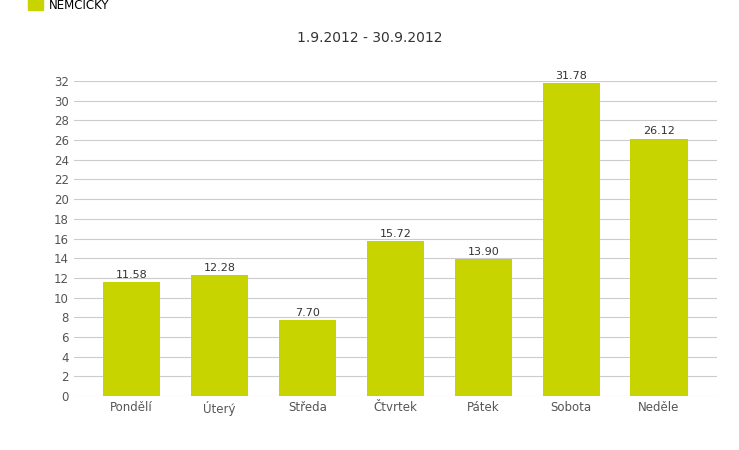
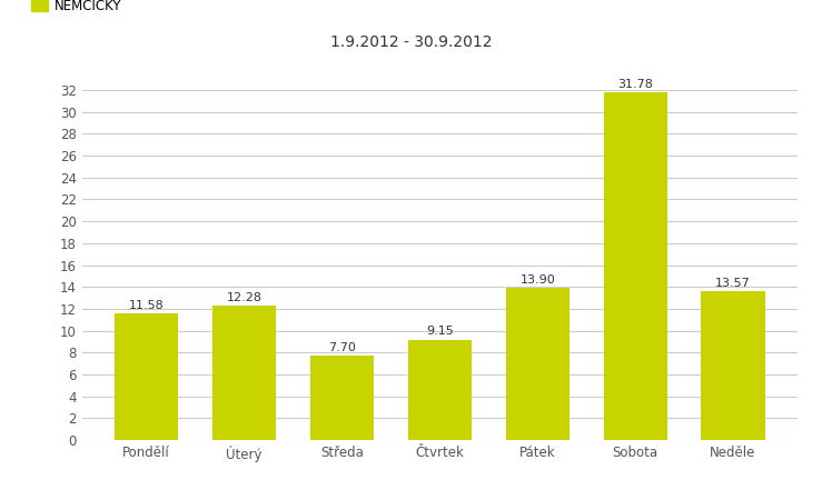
Čtvrtek: 15.72 -> 9.15
Neděle: 26.12 -> 13.57
